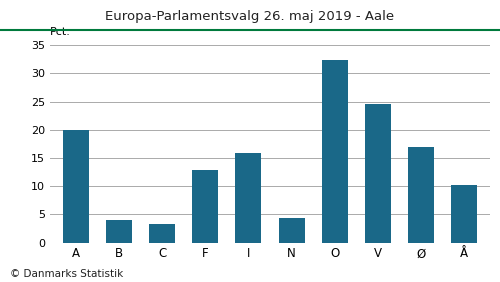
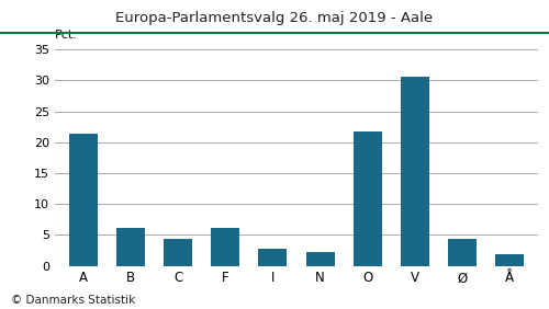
A: 20.0 -> 21.3
B: 4.0 -> 6.1
C: 3.2 -> 4.3
F: 12.8 -> 6.1
I: 15.8 -> 2.8
N: 4.4 -> 2.3
O: 32.4 -> 21.8
V: 24.6 -> 30.6
Ø: 17.0 -> 4.3
Å: 10.2 -> 1.8
